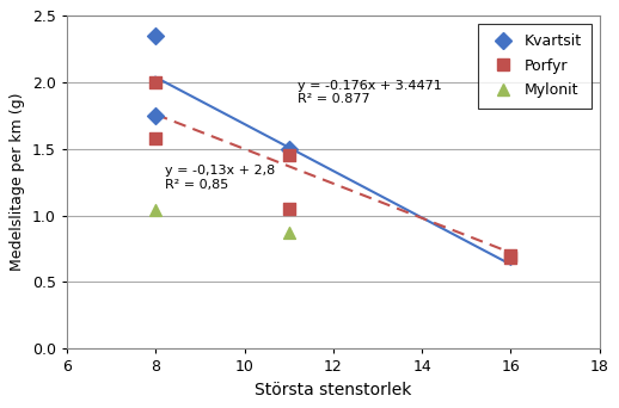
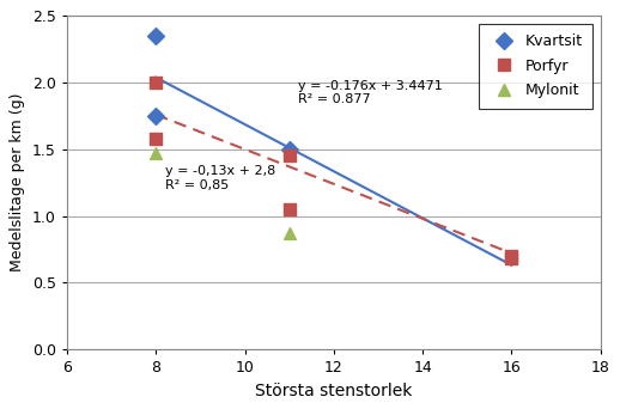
Mylonit/8: 1.04 -> 1.47
